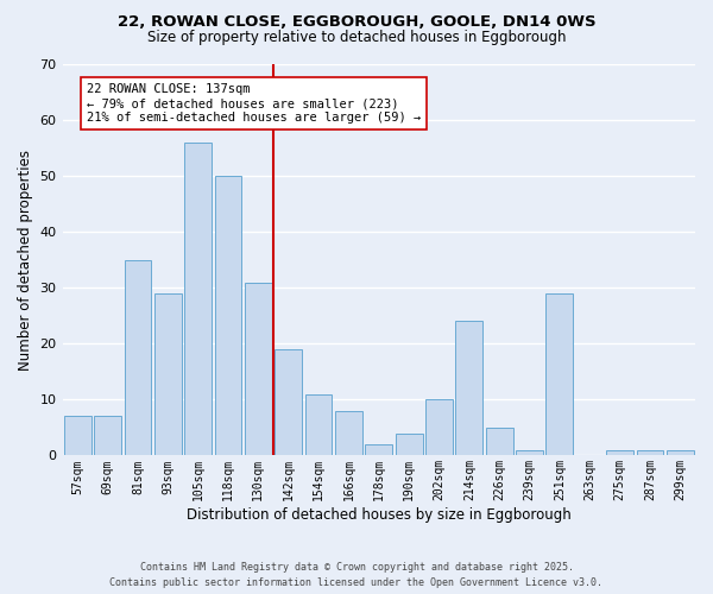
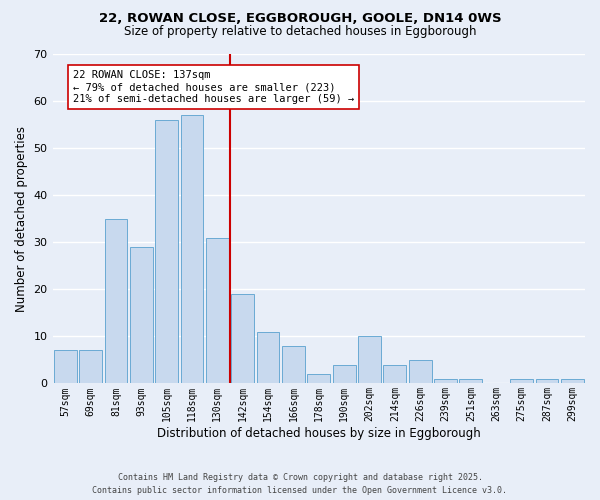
118sqm: 50 -> 57
214sqm: 24 -> 4
251sqm: 29 -> 1
